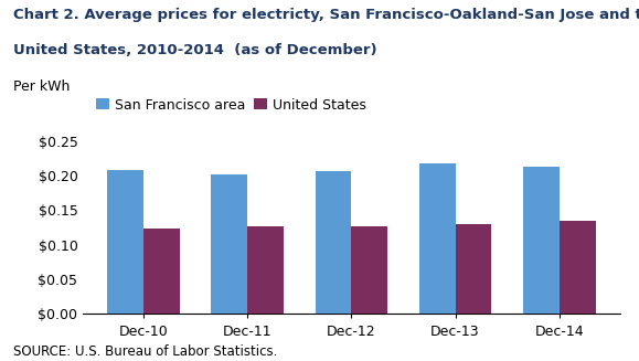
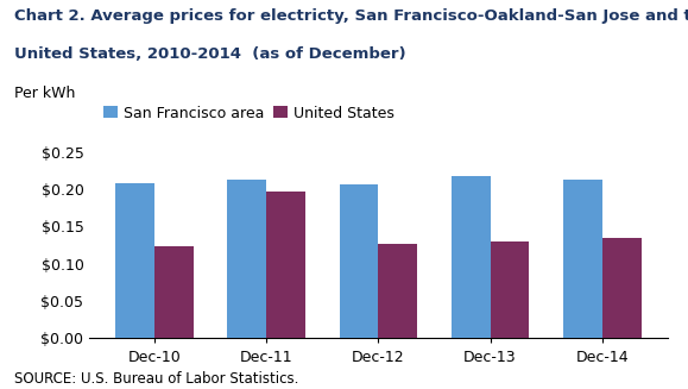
San Francisco area/Dec-11: $0.201 -> $0.212
United States/Dec-11: $0.127 -> $0.196
